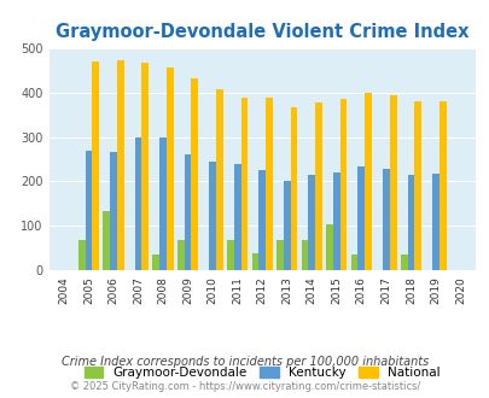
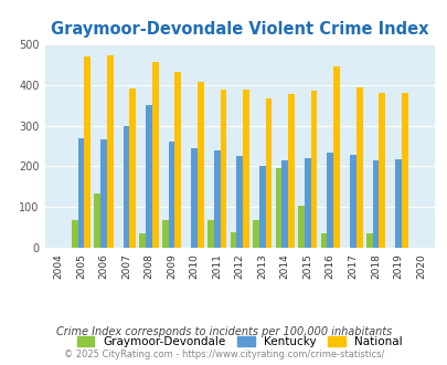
National/2007: 467 -> 390
Kentucky/2008: 298 -> 350
Graymoor-Devondale/2014: 70 -> 195
National/2016: 399 -> 445
